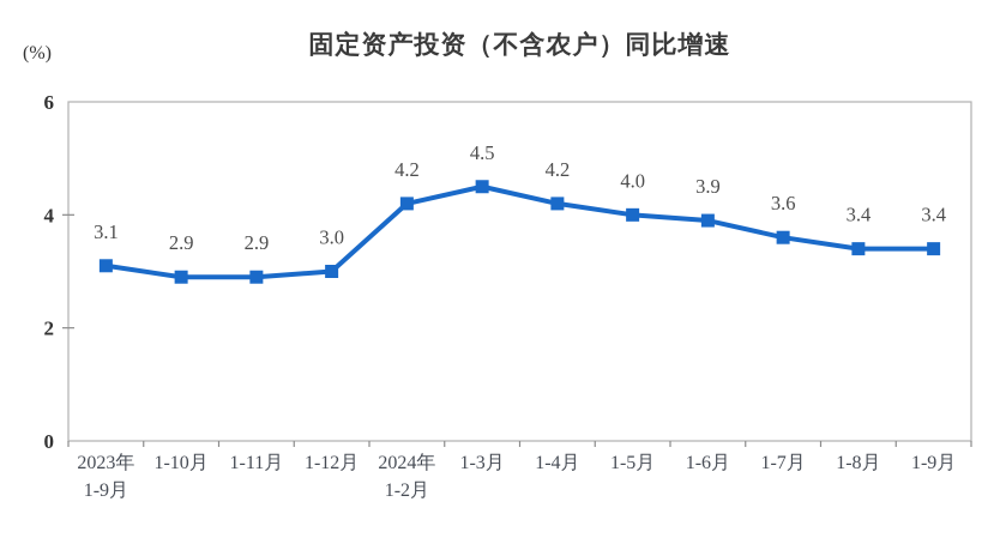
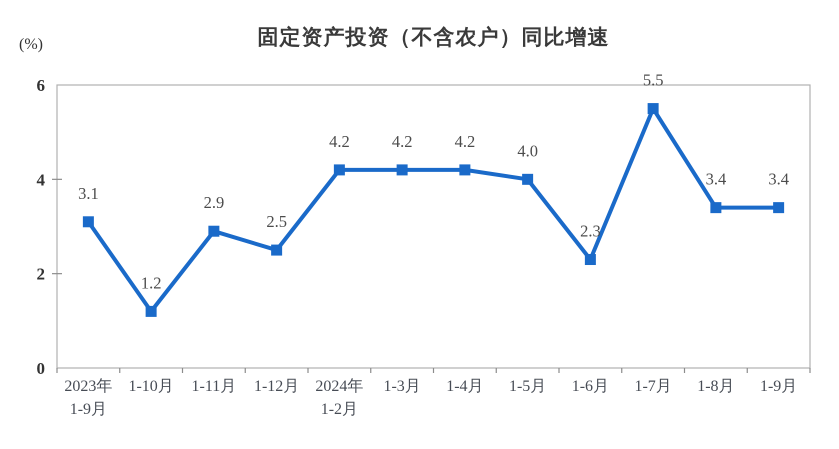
1-10月: 2.9 -> 1.2
1-12月: 3.0 -> 2.5
1-3月: 4.5 -> 4.2
1-6月: 3.9 -> 2.3
1-7月: 3.6 -> 5.5
